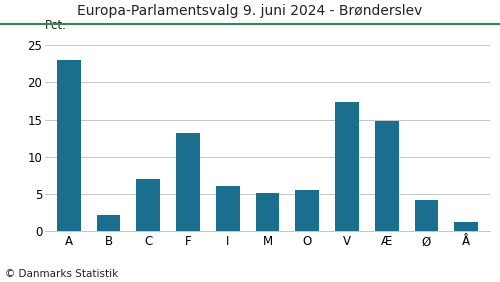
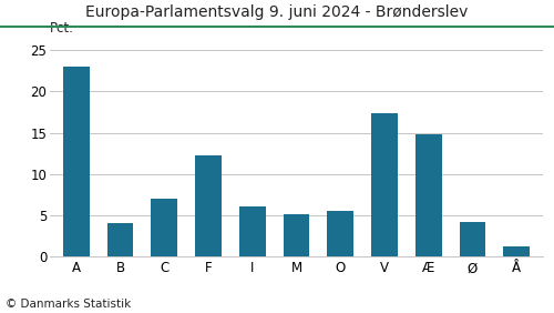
B: 2.2 -> 4.0
F: 13.2 -> 12.2
